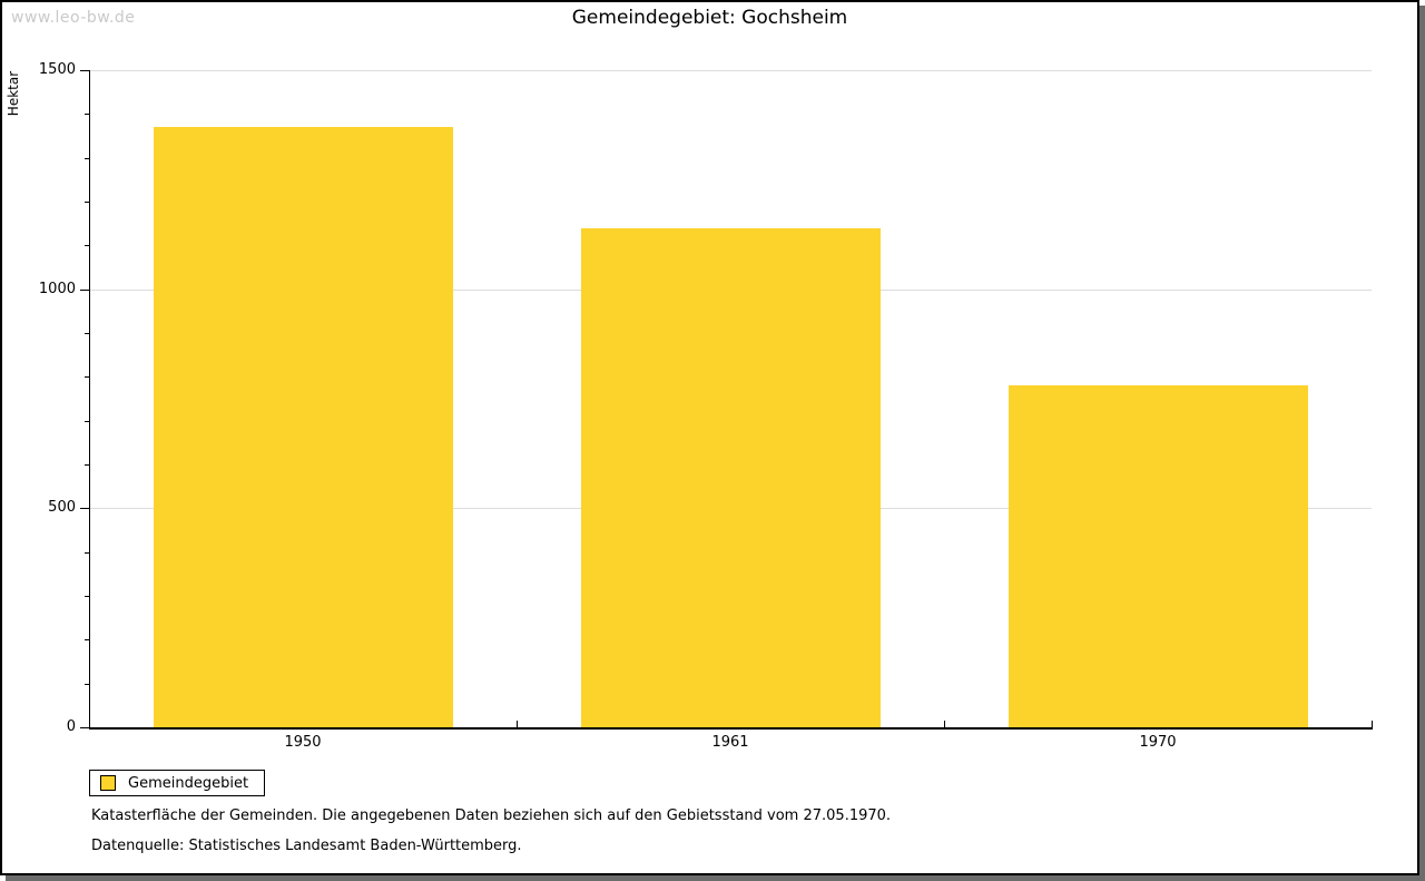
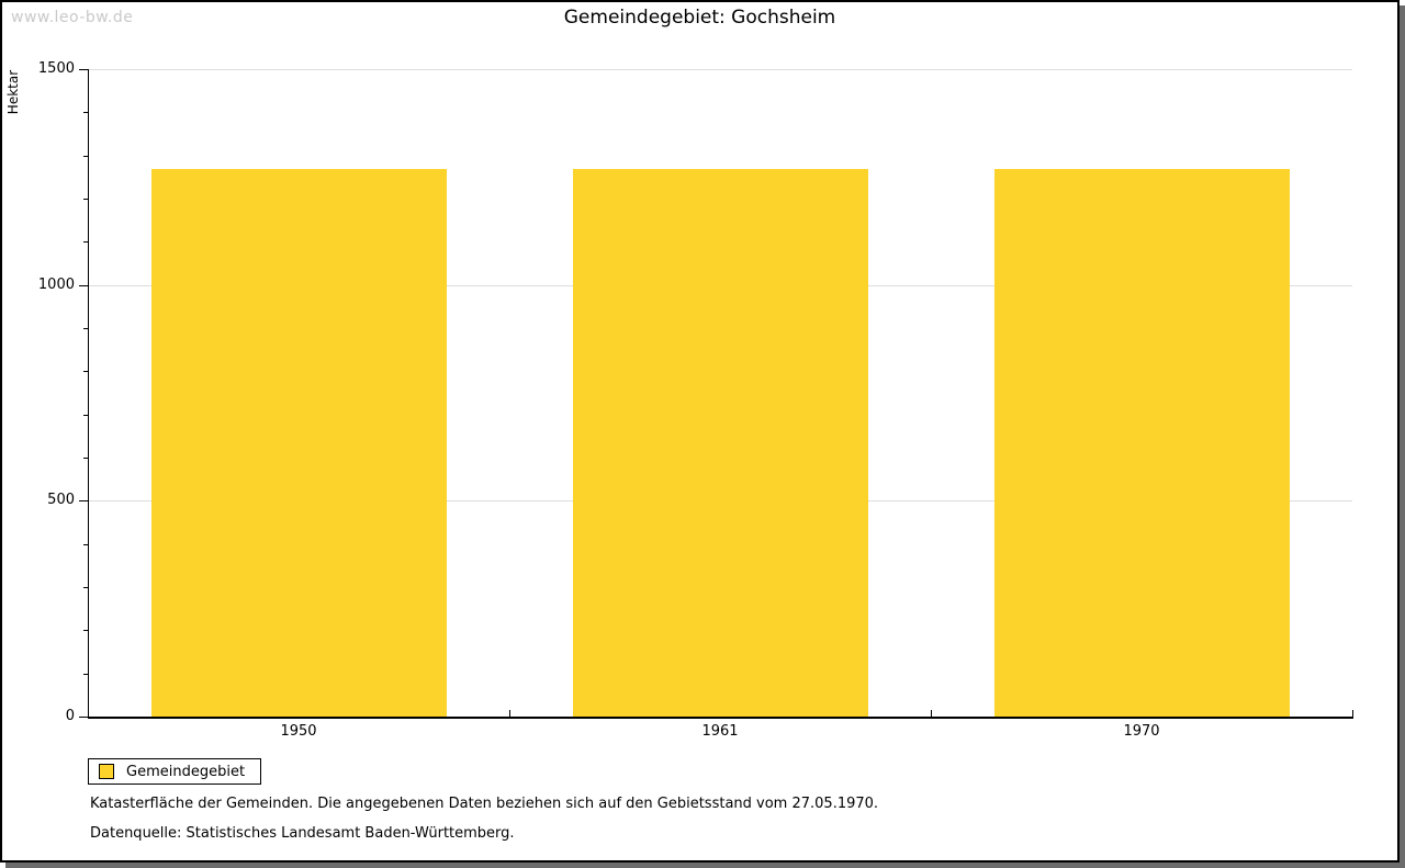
1950: 1370 -> 1270
1961: 1140 -> 1270
1970: 780 -> 1270
